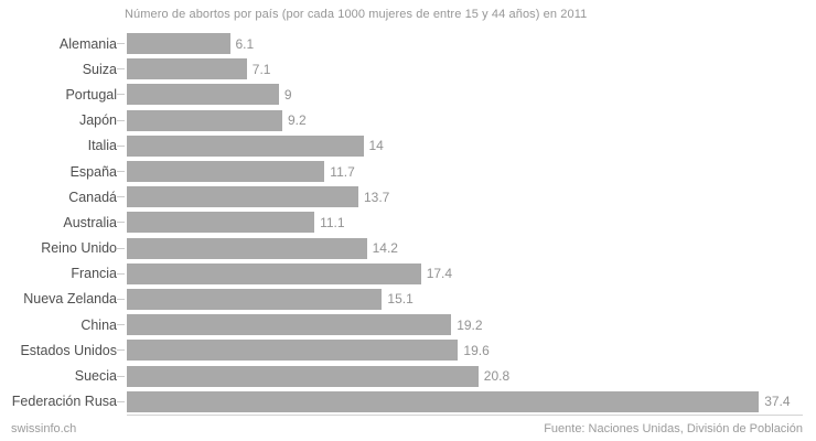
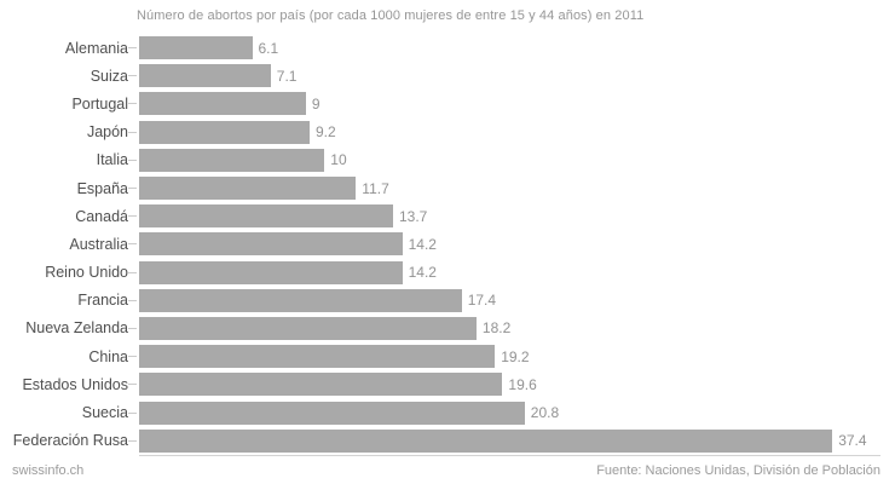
Italia: 14 -> 10
Australia: 11.1 -> 14.2
Nueva Zelanda: 15.1 -> 18.2
